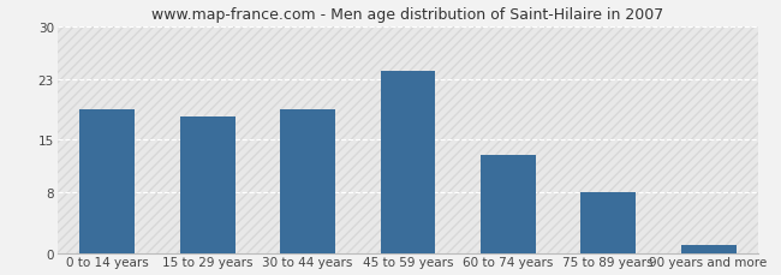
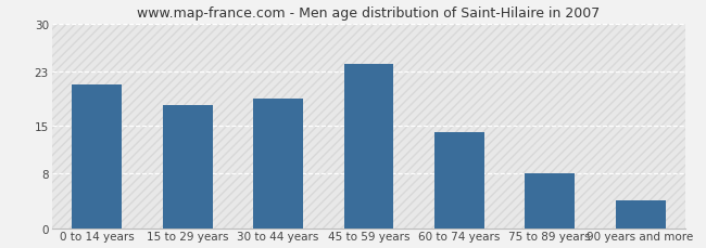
0 to 14 years: 19 -> 21
60 to 74 years: 13 -> 14
90 years and more: 1 -> 4
